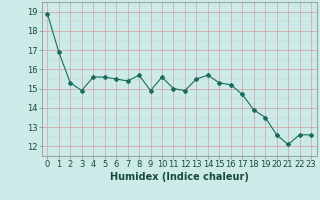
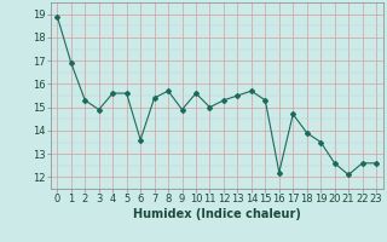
6: 15.5 -> 13.6
12: 14.9 -> 15.3
16: 15.2 -> 12.2
